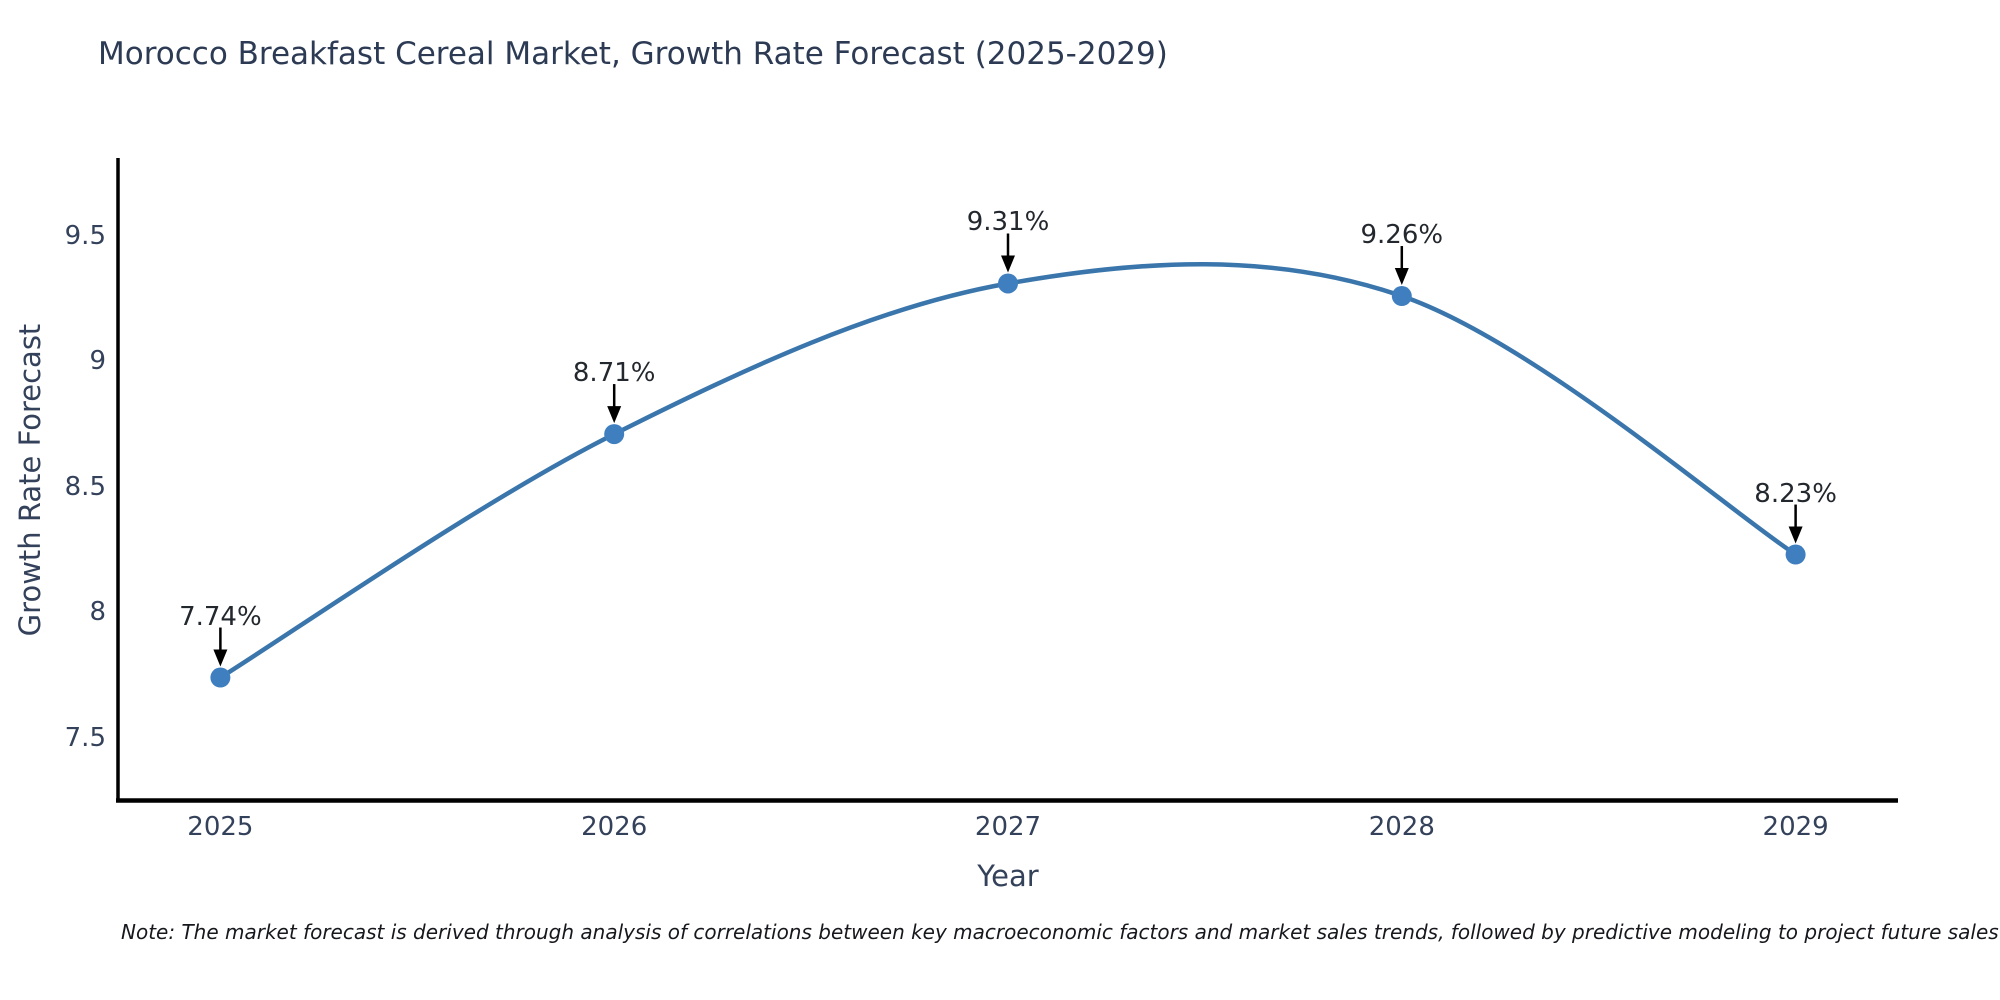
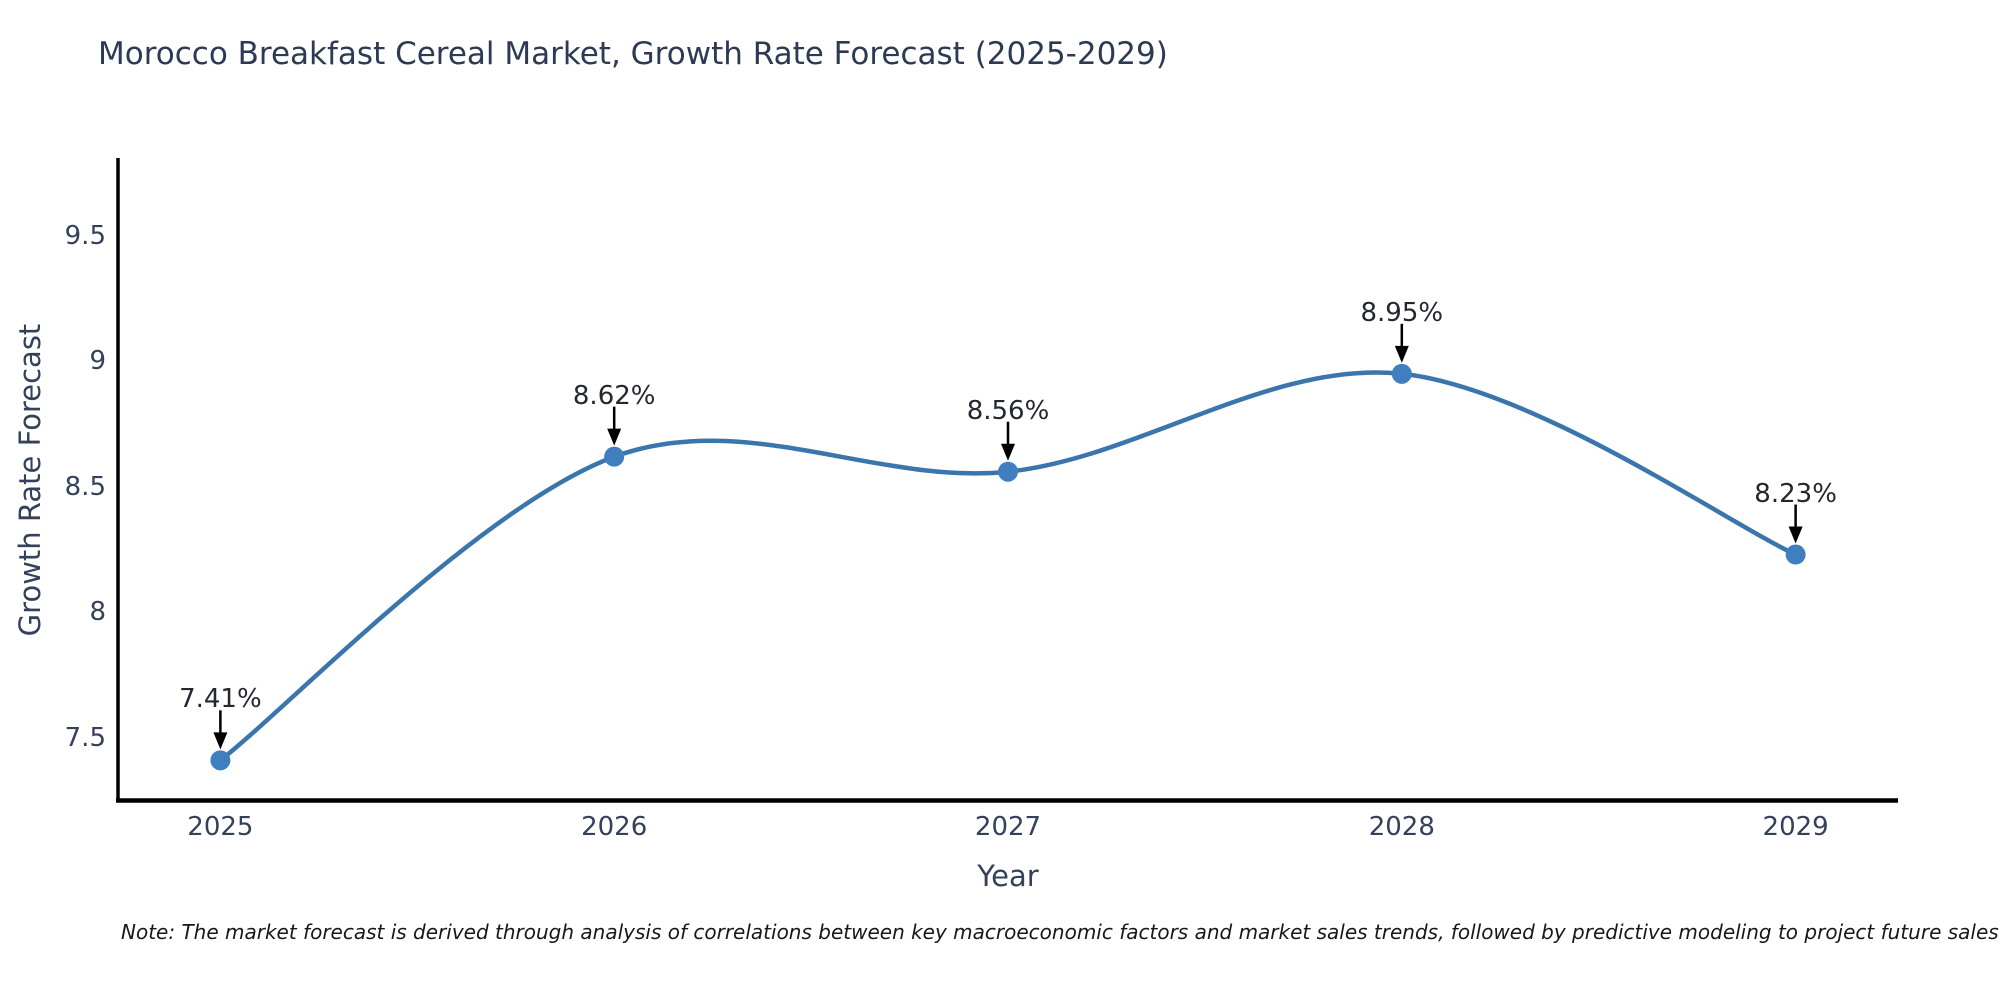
2025: 7.74% -> 7.41%
2026: 8.71% -> 8.62%
2027: 9.31% -> 8.56%
2028: 9.26% -> 8.95%
